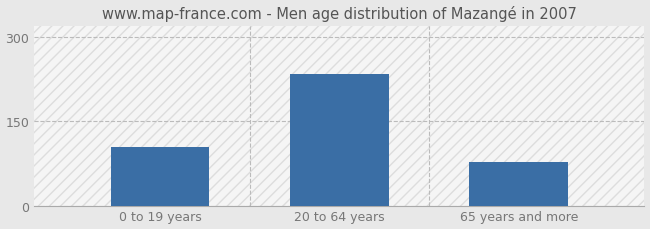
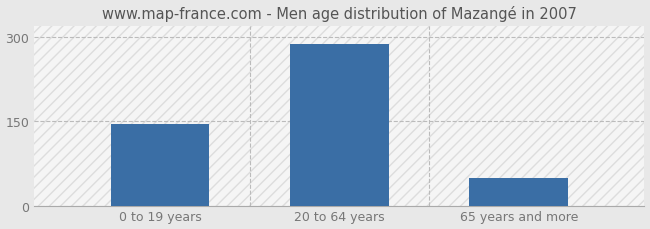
0 to 19 years: 104 -> 146
20 to 64 years: 234 -> 287
65 years and more: 78 -> 50
